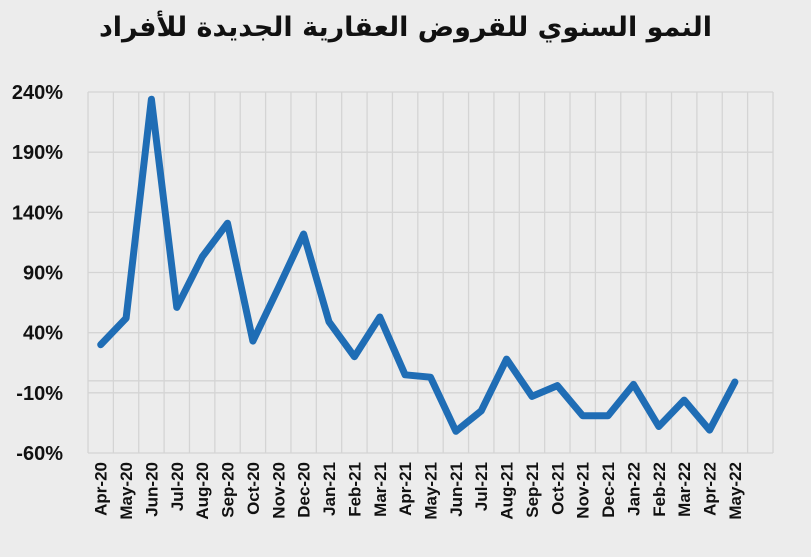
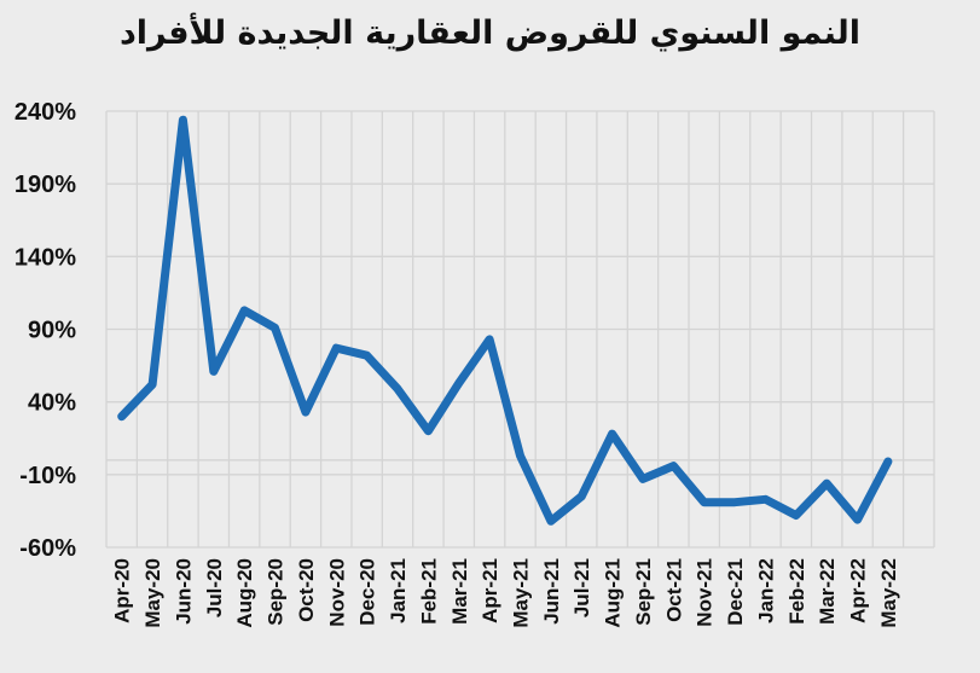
Sep-20: 131% -> 91%
Dec-20: 122% -> 72%
Apr-21: 5% -> 83%
Jan-22: -3% -> -27%
